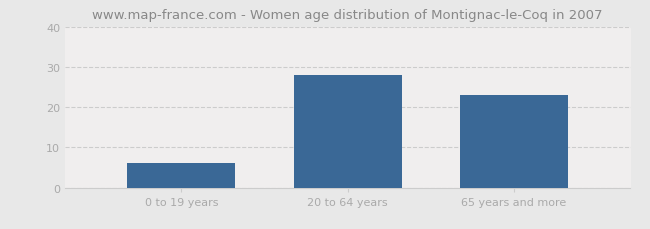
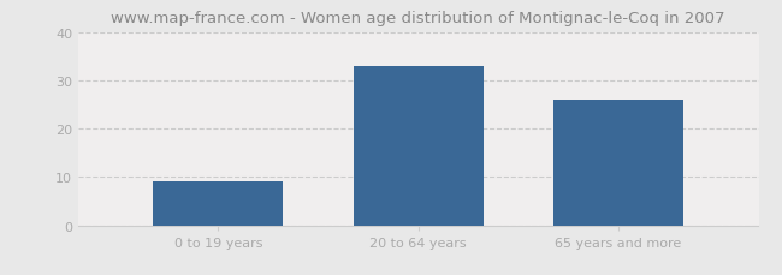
0 to 19 years: 6 -> 9
20 to 64 years: 28 -> 33
65 years and more: 23 -> 26
